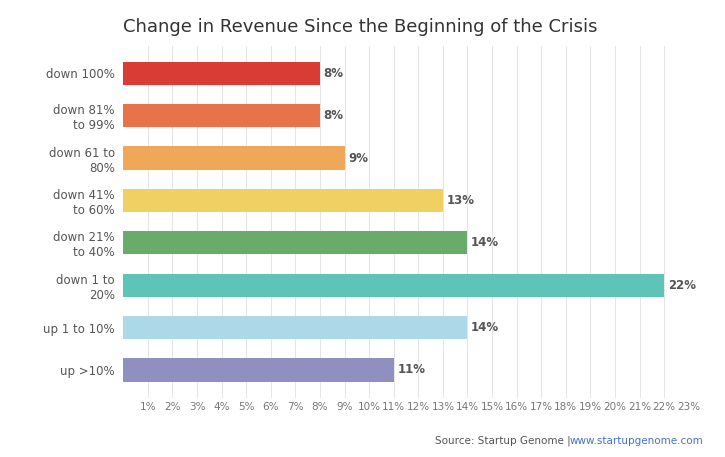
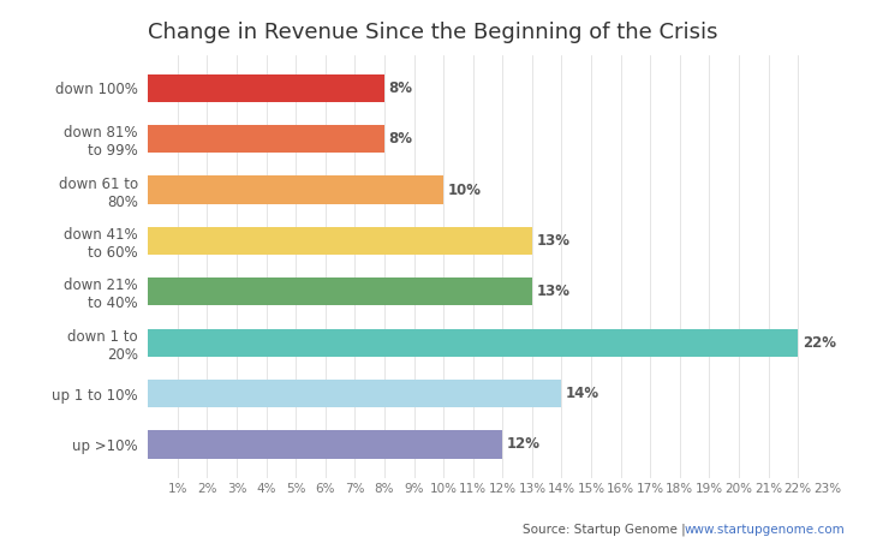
down 61 to 80%: 9% -> 10%
down 21% to 40%: 14% -> 13%
up >10%: 11% -> 12%
